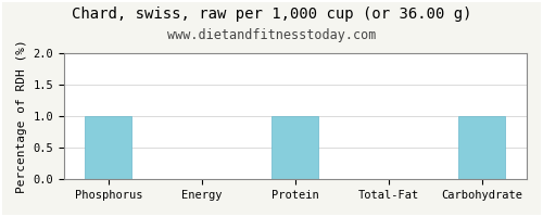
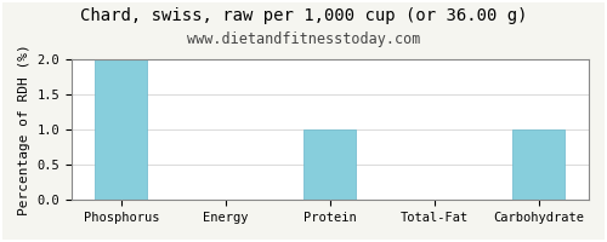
Phosphorus: 1 -> 2
